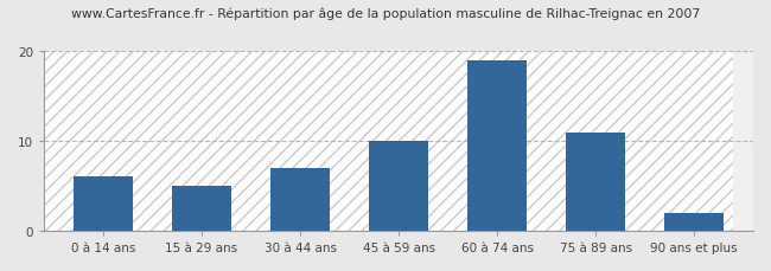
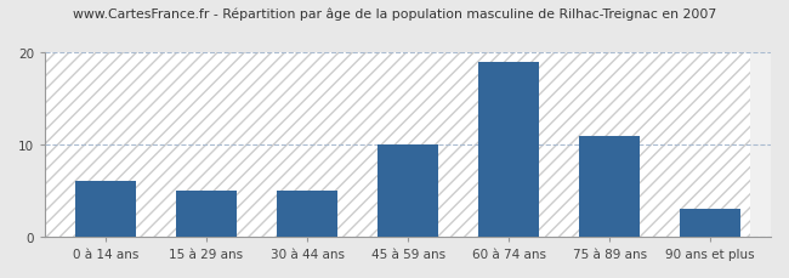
30 à 44 ans: 7 -> 5
90 ans et plus: 2 -> 3
